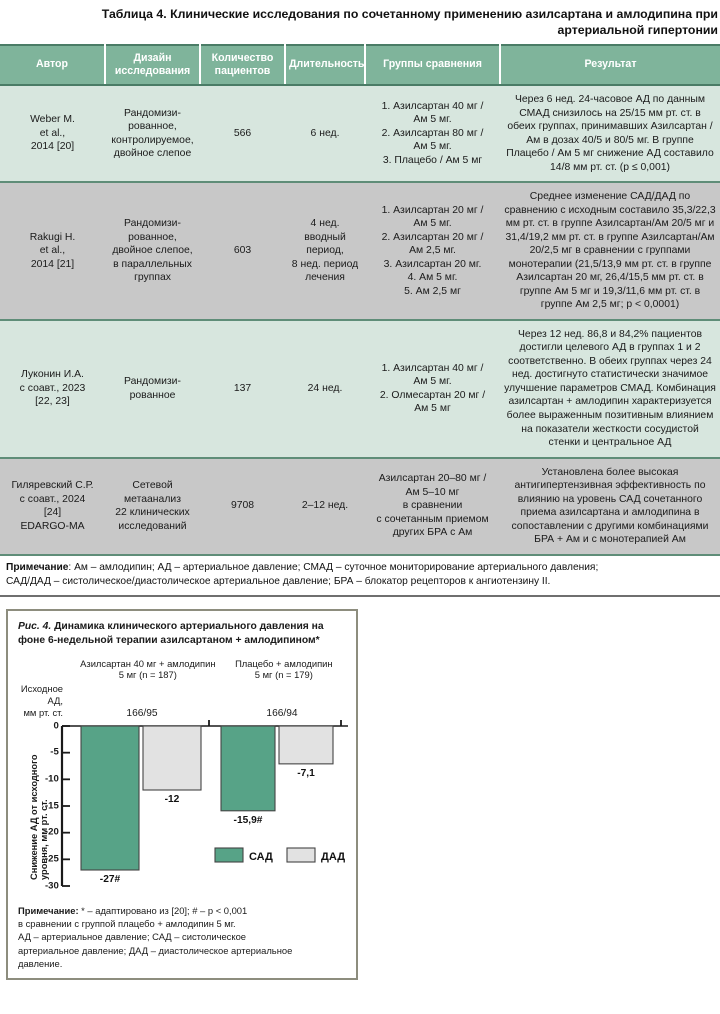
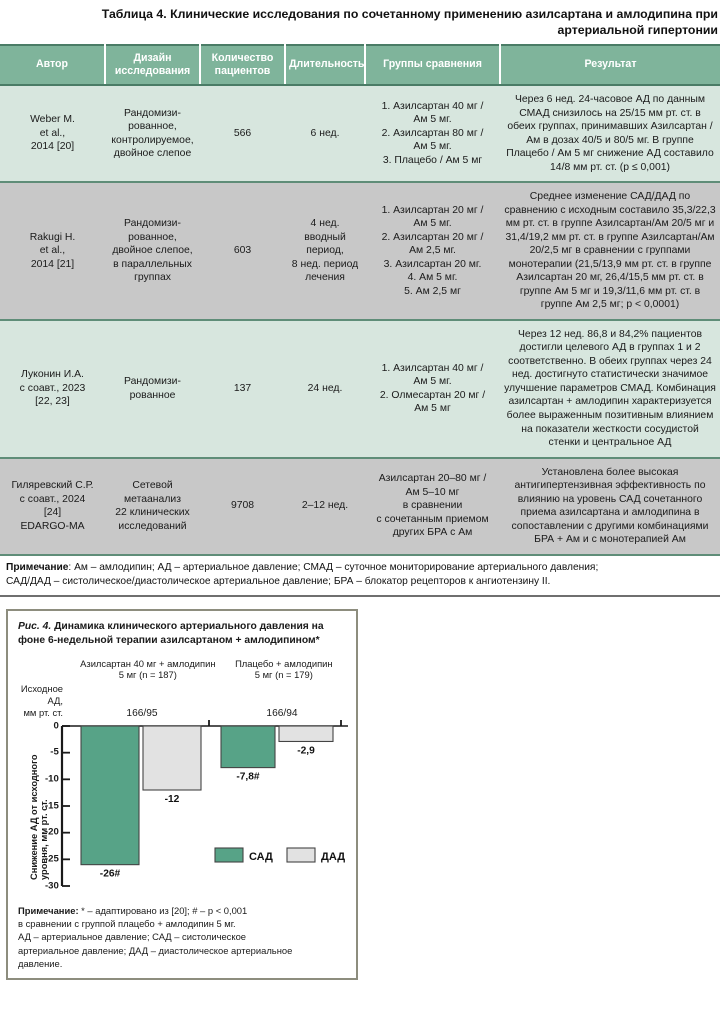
САД/Азилсартан 40 мг + амлодипин 5 мг (n = 187): -27 -> -26
САД/Плацебо + амлодипин 5 мг (n = 179): -15,9 -> -7,8
ДАД/Плацебо + амлодипин 5 мг (n = 179): -7,1 -> -2,9
